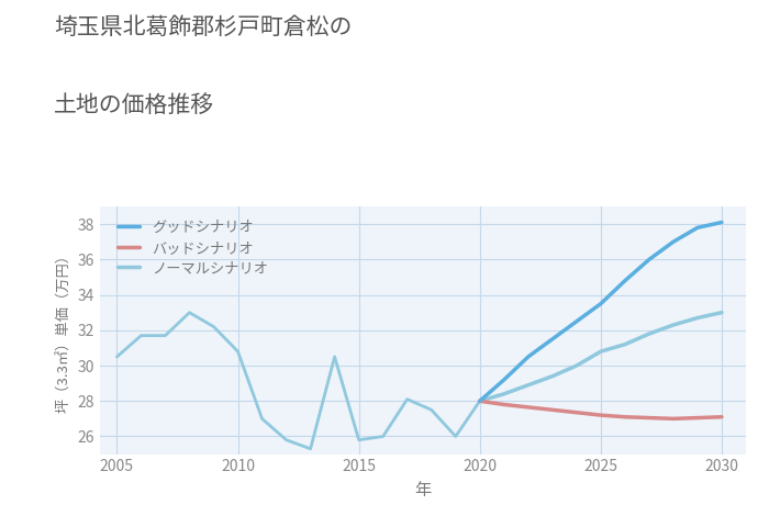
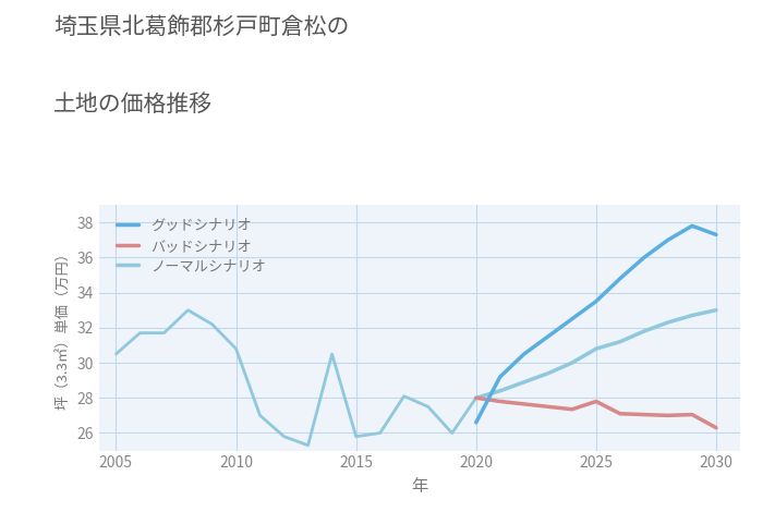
グッドシナリオ/2020: 28.0 -> 26.6
バッドシナリオ/2025: 27.2 -> 27.8
グッドシナリオ/2030: 38.1 -> 37.3
バッドシナリオ/2030: 27.1 -> 26.3
